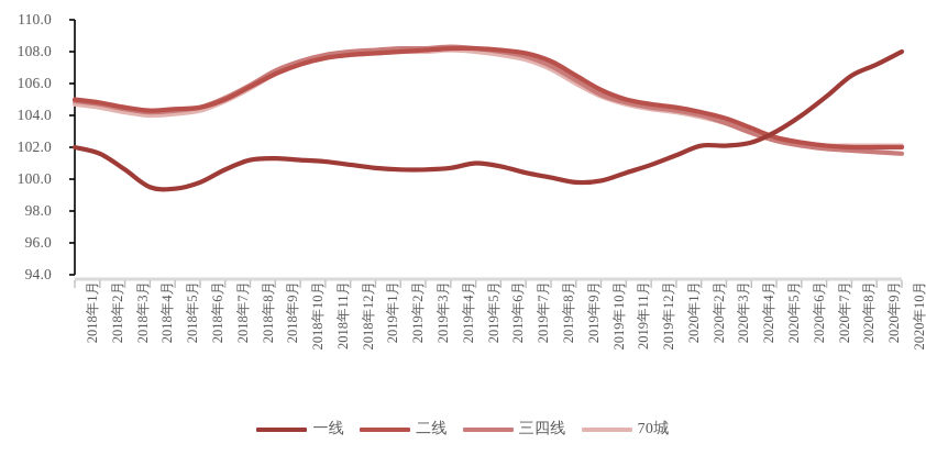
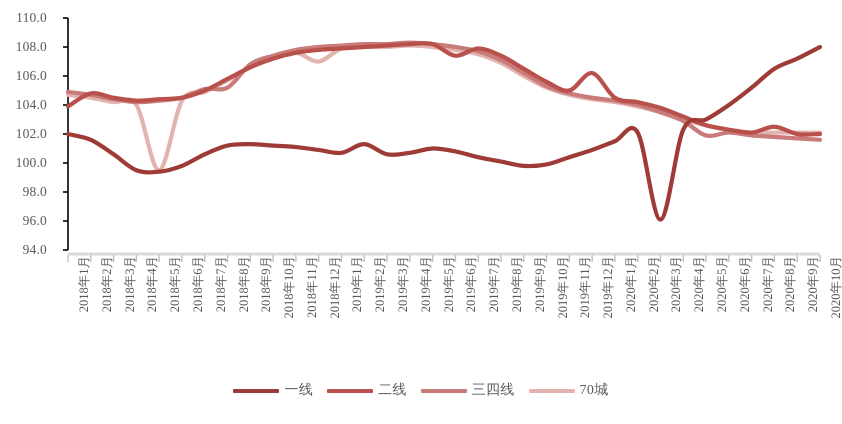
二线/2018年1月: 105.0 -> 103.9
70城/2018年5月: 104.1 -> 99.5
三四线/2018年8月: 105.9 -> 105.2
70城/2018年12月: 107.8 -> 107.0
一线/2019年2月: 100.6 -> 101.3
二线/2019年6月: 108.1 -> 107.4
二线/2019年12月: 104.7 -> 106.2
一线/2020年3月: 102.1 -> 96.1
三四线/2020年5月: 102.4 -> 101.9
二线/2020年8月: 102.0 -> 102.5
